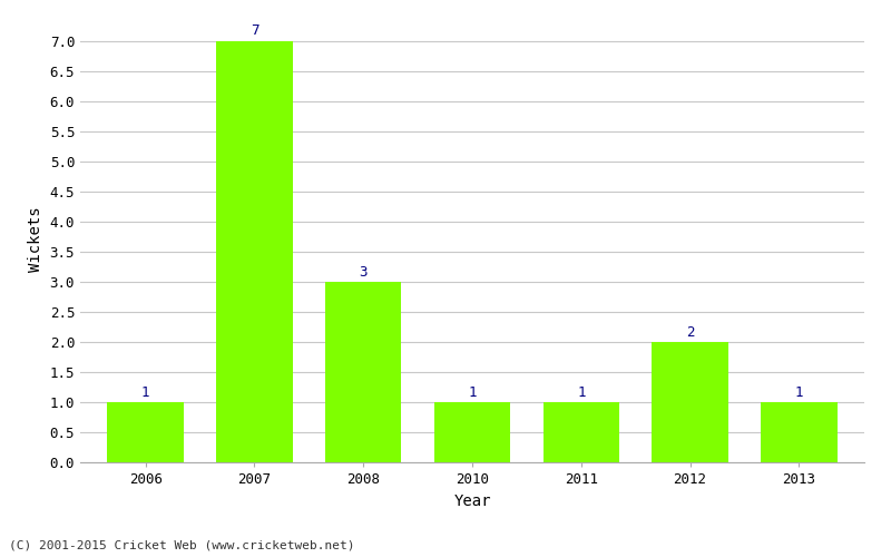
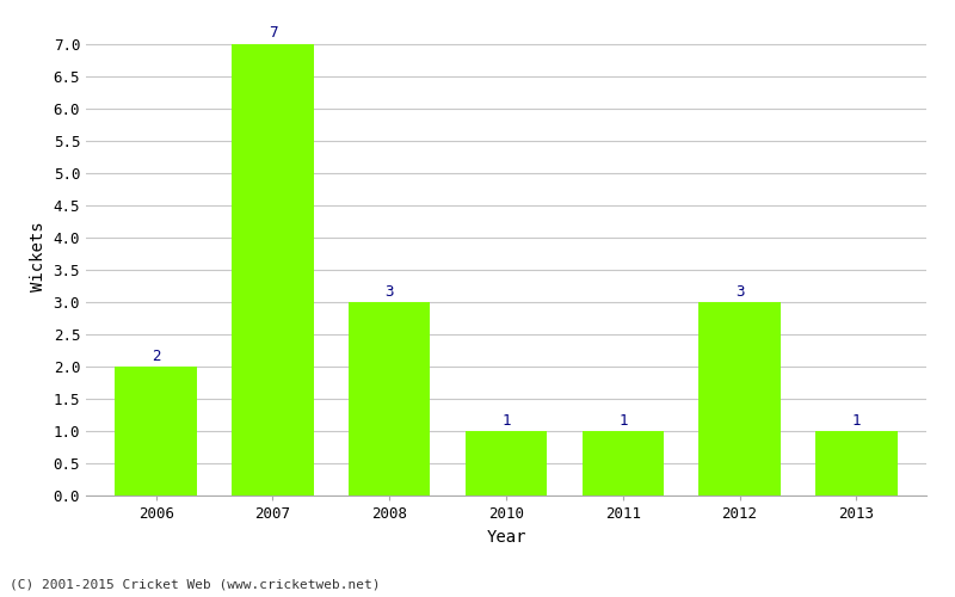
2006: 1 -> 2
2012: 2 -> 3
